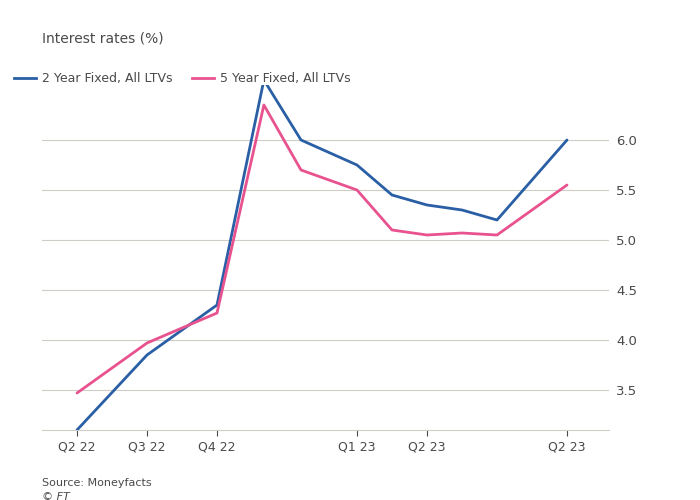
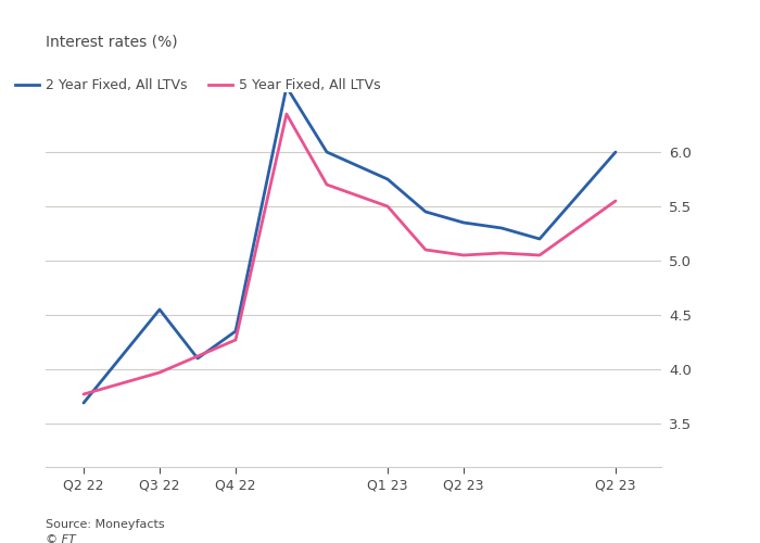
2 Year Fixed, All LTVs/Q2 22: 3.10 -> 3.69
5 Year Fixed, All LTVs/Q2 22: 3.47 -> 3.77
2 Year Fixed, All LTVs/Q3 22: 3.85 -> 4.55
